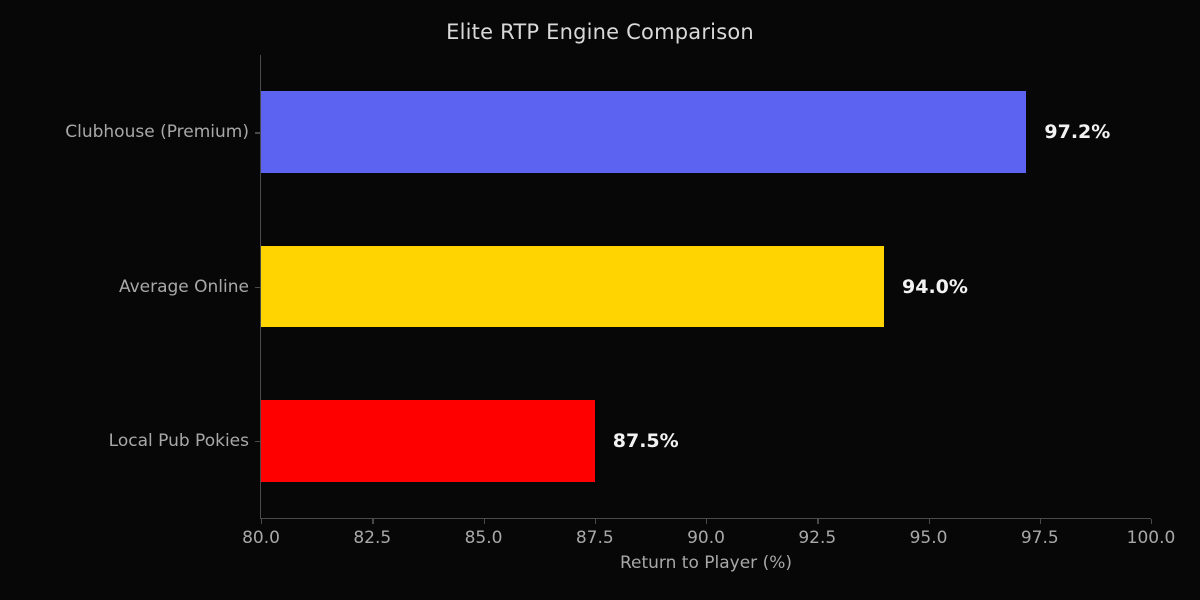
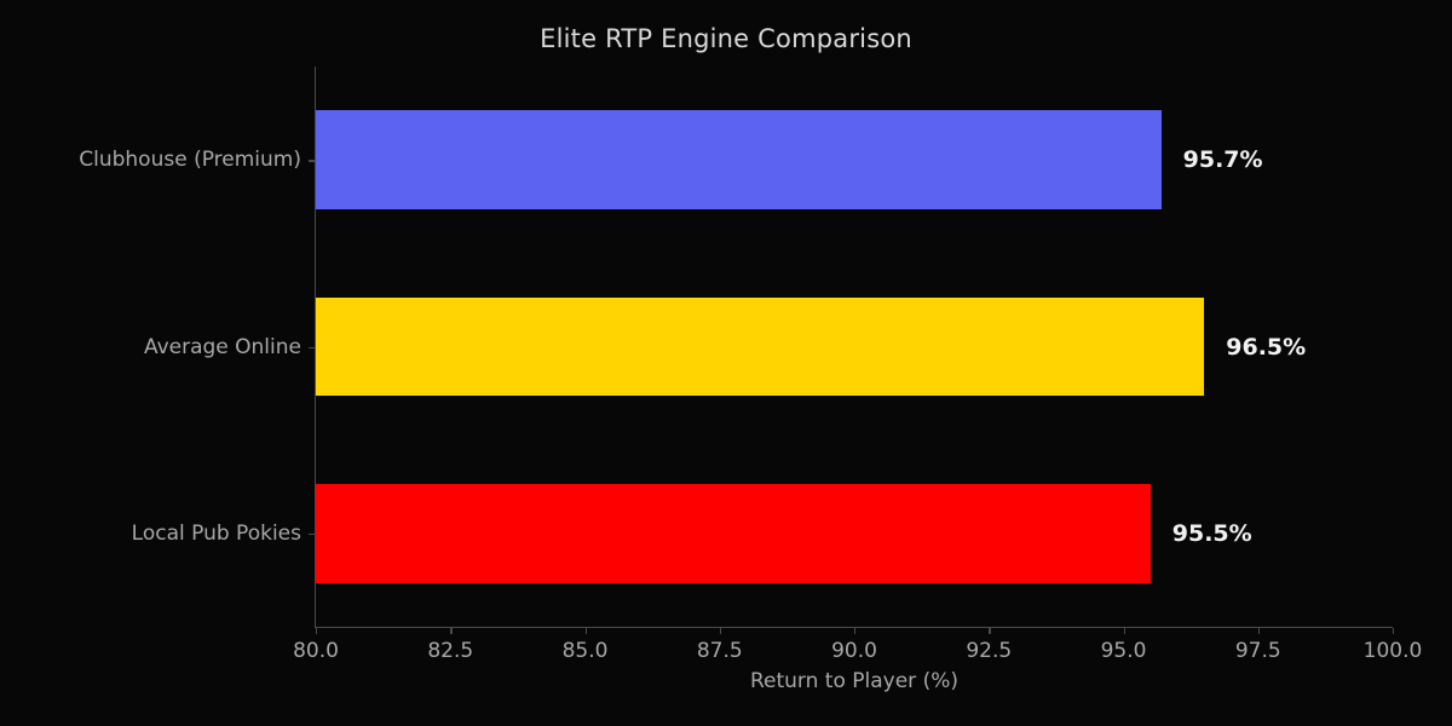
Local Pub Pokies: 87.5% -> 95.5%
Average Online: 94.0% -> 96.5%
Clubhouse (Premium): 97.2% -> 95.7%
